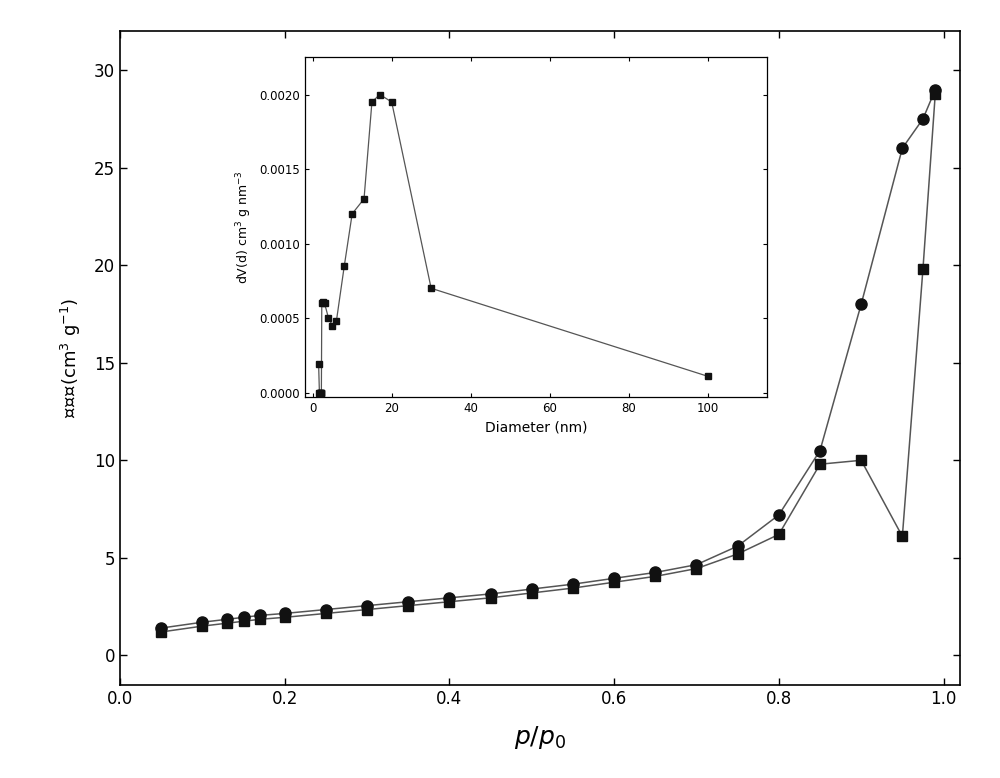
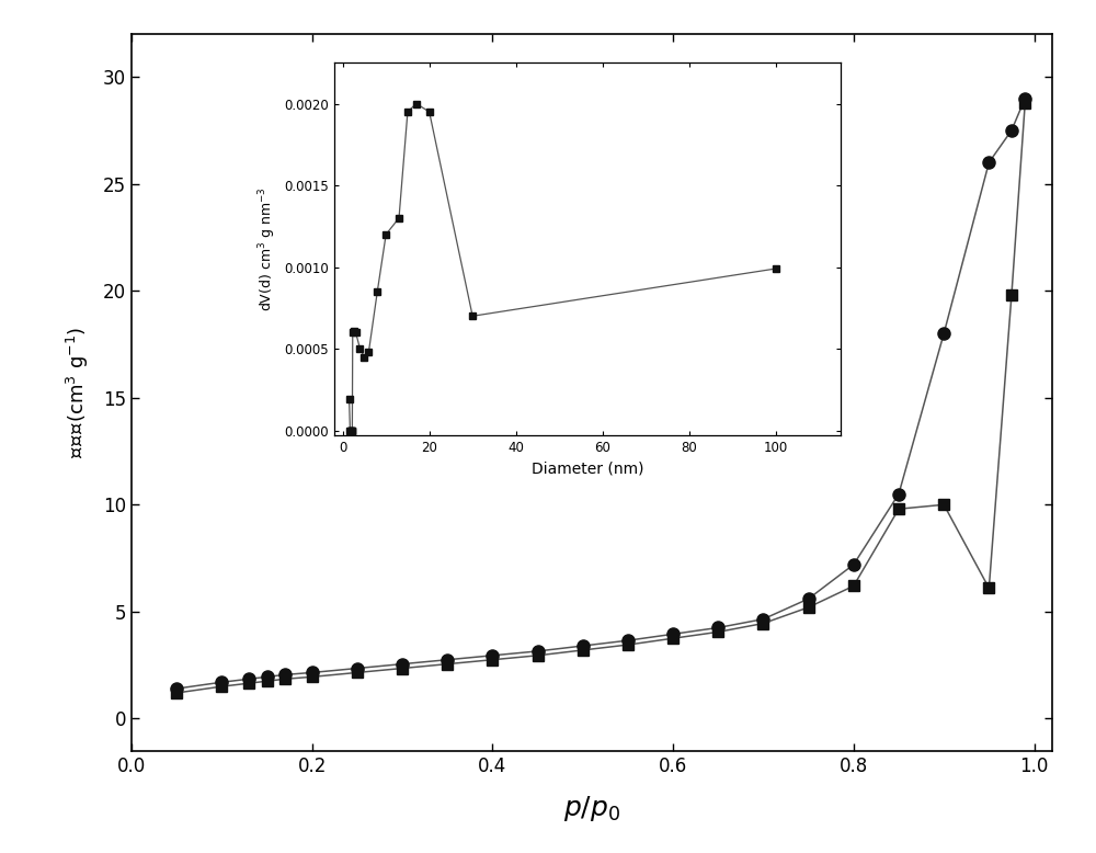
100: 0.00011 -> 0.00099
